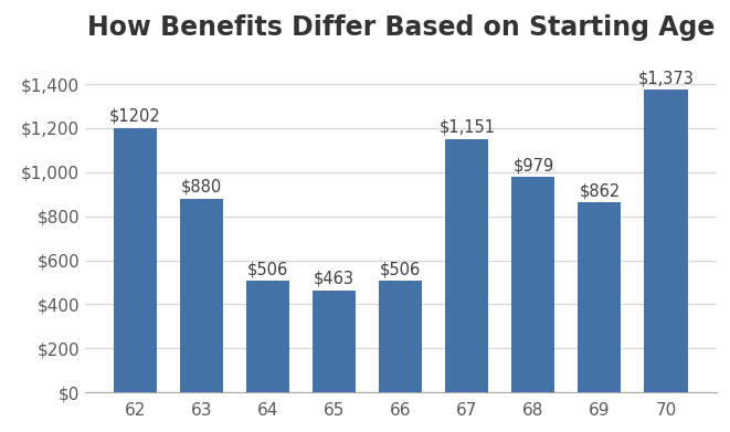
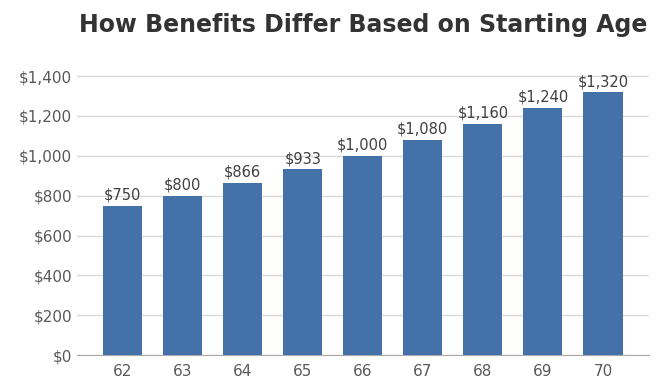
62: $1202 -> $750
63: $880 -> $800
64: $506 -> $866
65: $463 -> $933
66: $506 -> $1,000
67: $1,151 -> $1,080
68: $979 -> $1,160
69: $862 -> $1,240
70: $1,373 -> $1,320
